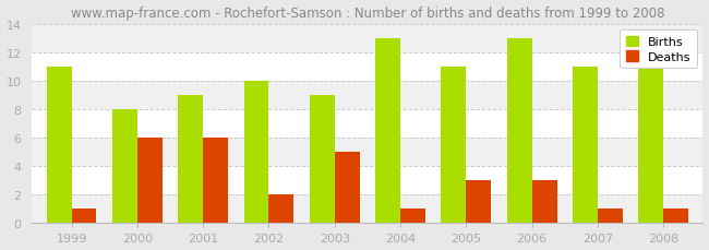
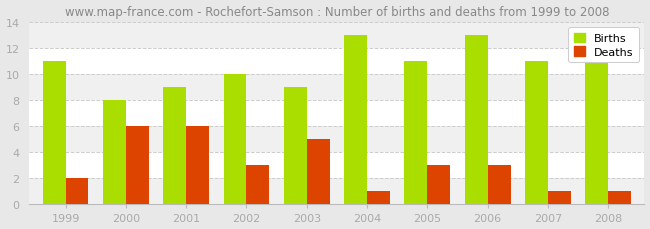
Deaths/1999: 1 -> 2
Deaths/2002: 2 -> 3
